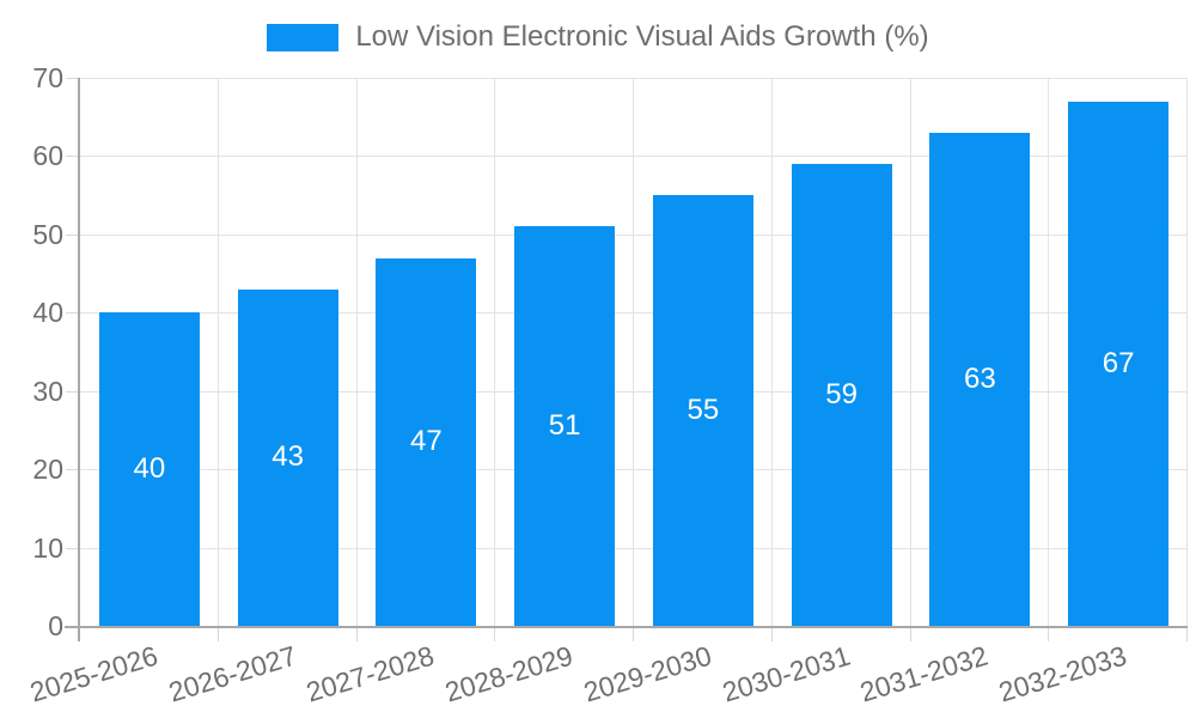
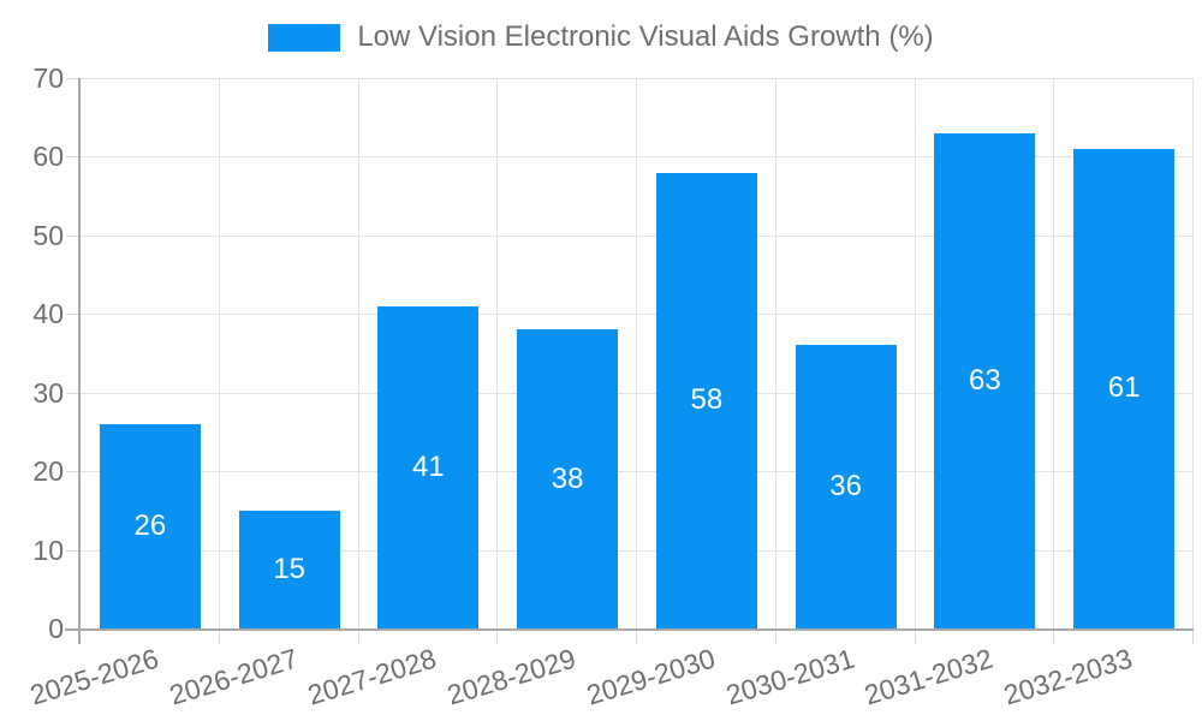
2025-2026: 40 -> 26
2026-2027: 43 -> 15
2027-2028: 47 -> 41
2028-2029: 51 -> 38
2029-2030: 55 -> 58
2030-2031: 59 -> 36
2032-2033: 67 -> 61
